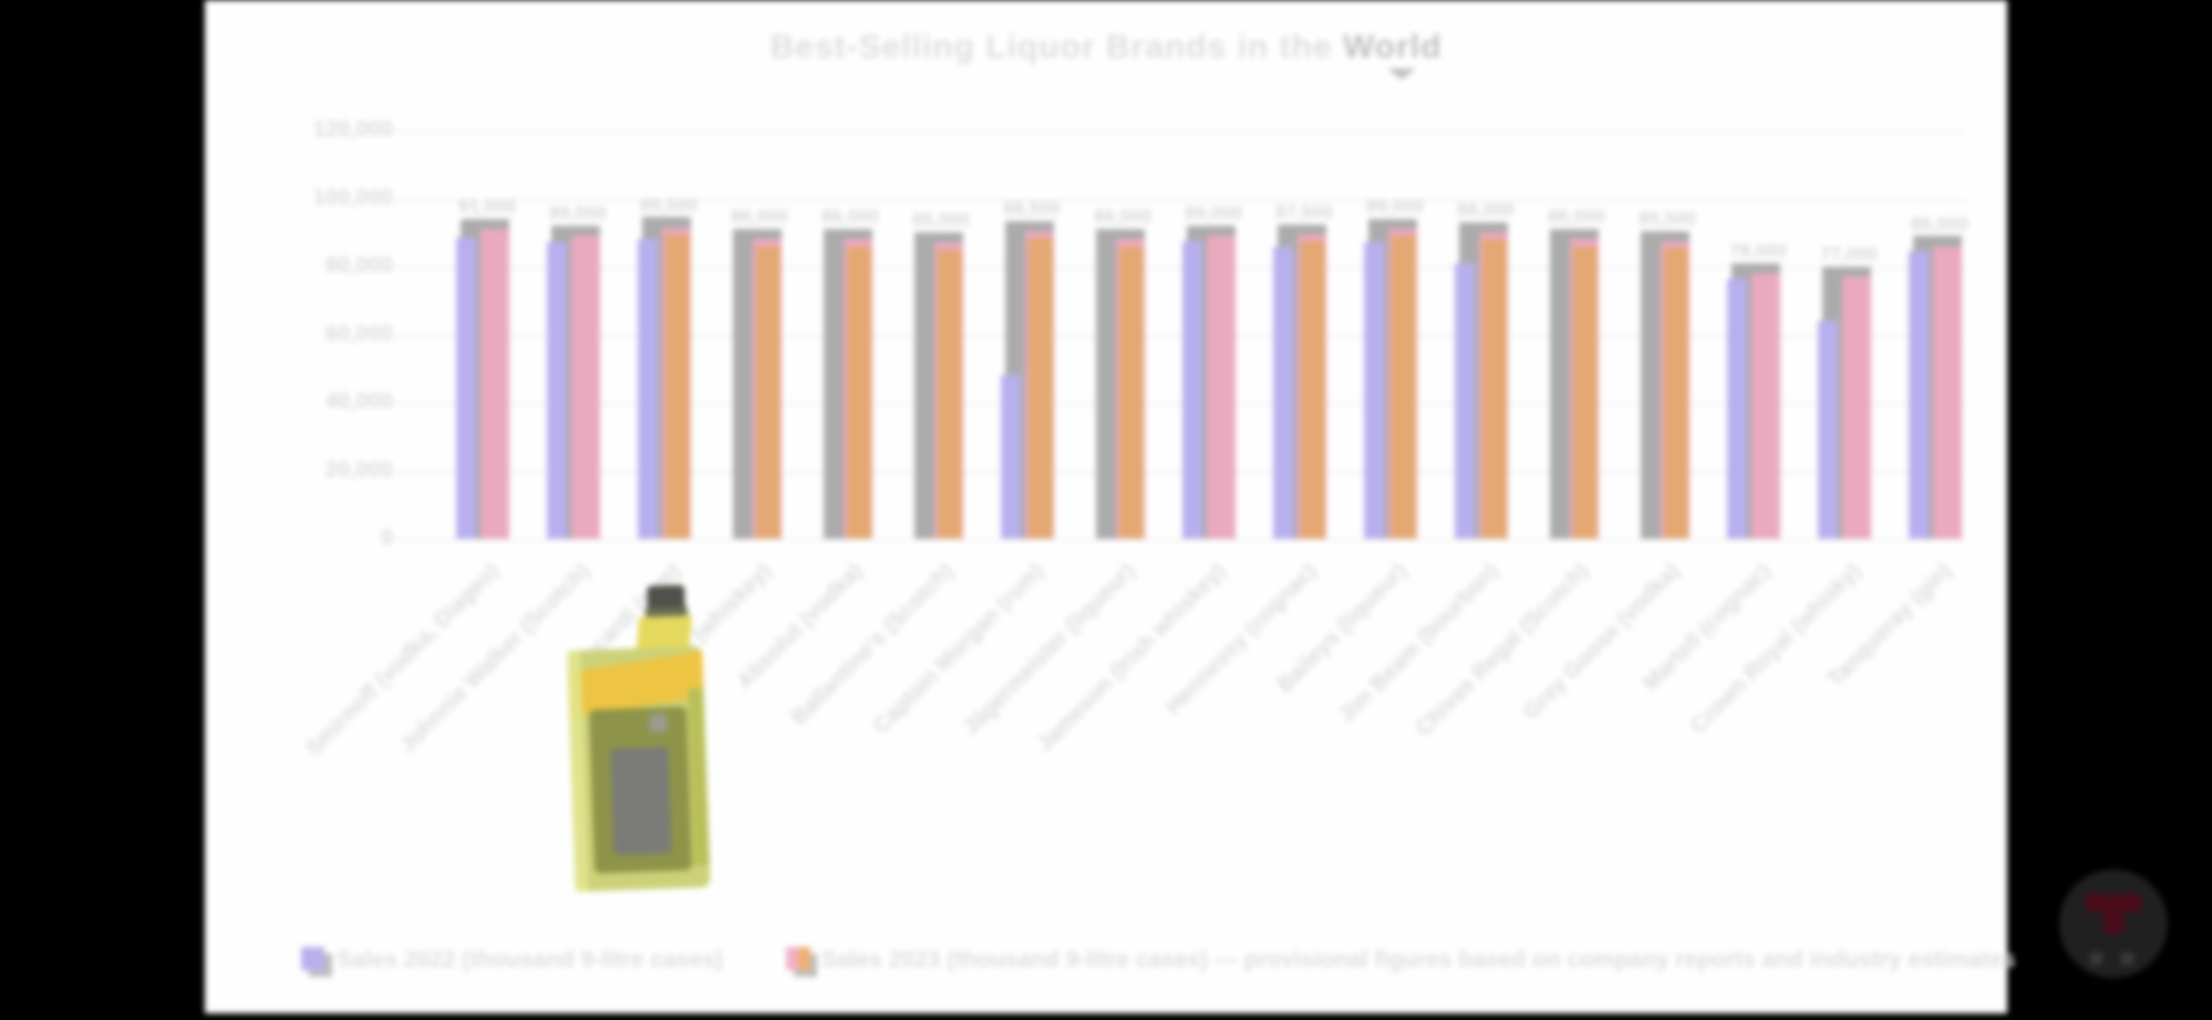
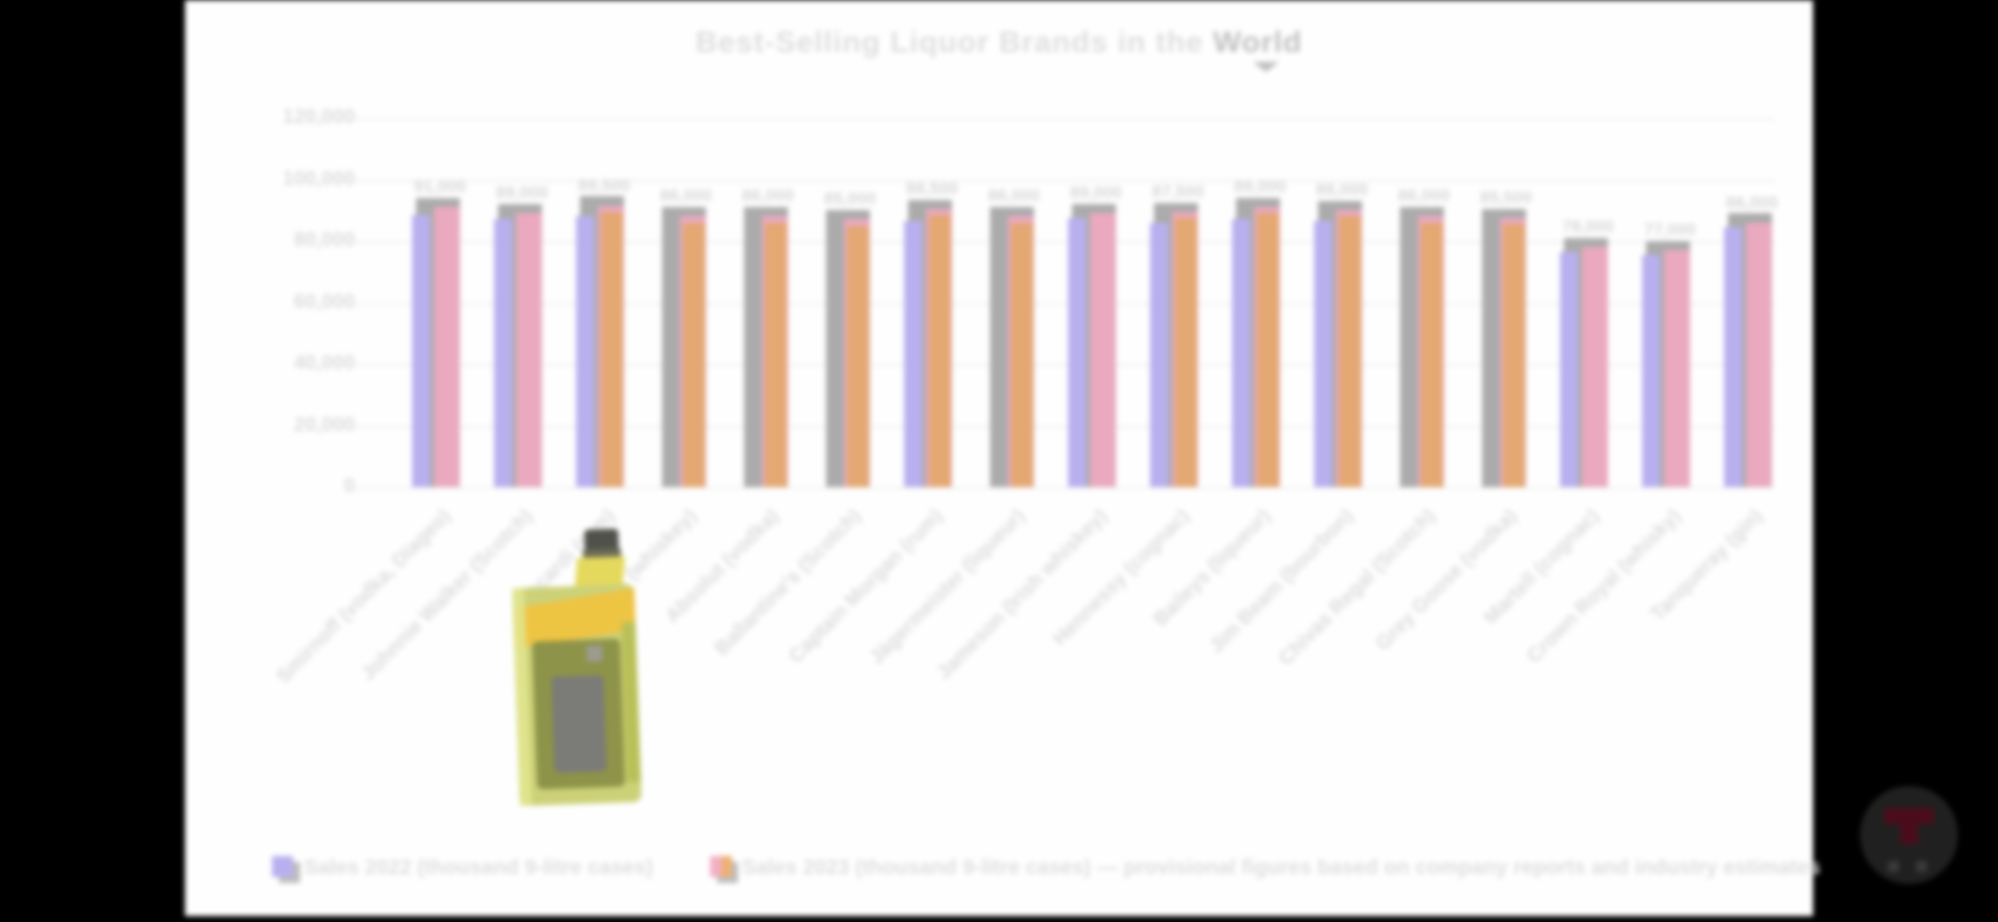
Sales 2022 (thousand 9-litre cases)/Captain Morgan (rum): 48000 -> 86000
Sales 2022 (thousand 9-litre cases)/Jim Beam (bourbon): 81000 -> 86000
Sales 2022 (thousand 9-litre cases)/Crown Royal (whisky): 64000 -> 76000
